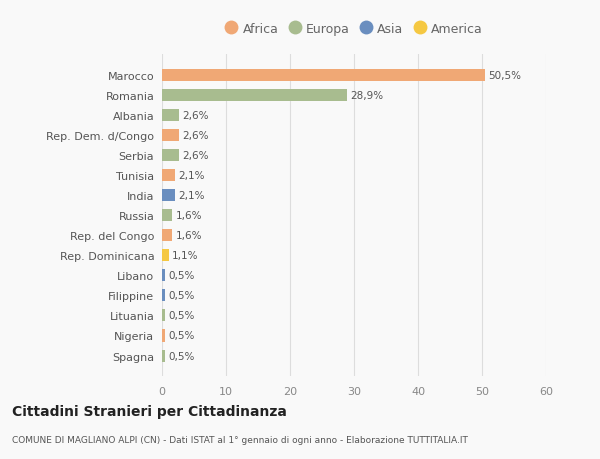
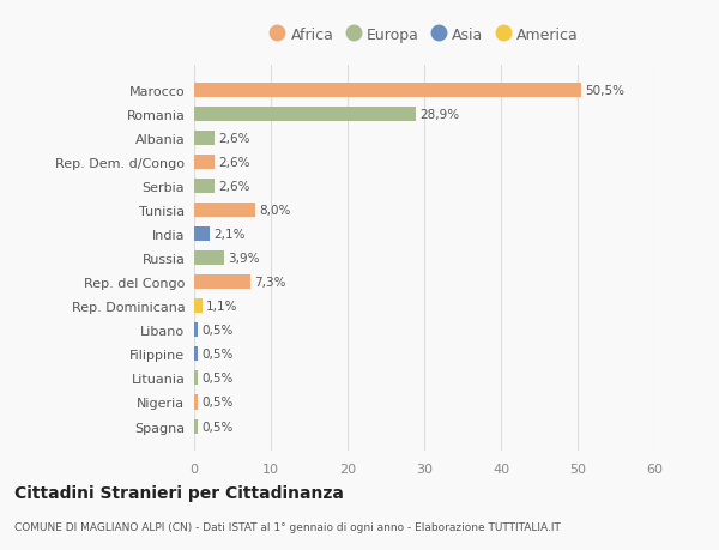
Tunisia: 2,1% -> 8,0%
Russia: 1,6% -> 3,9%
Rep. del Congo: 1,6% -> 7,3%
